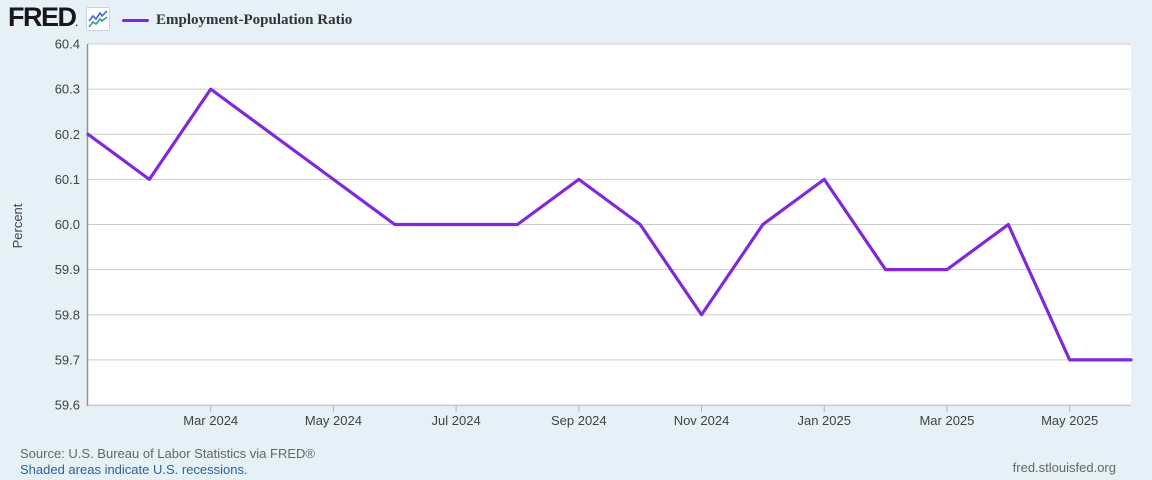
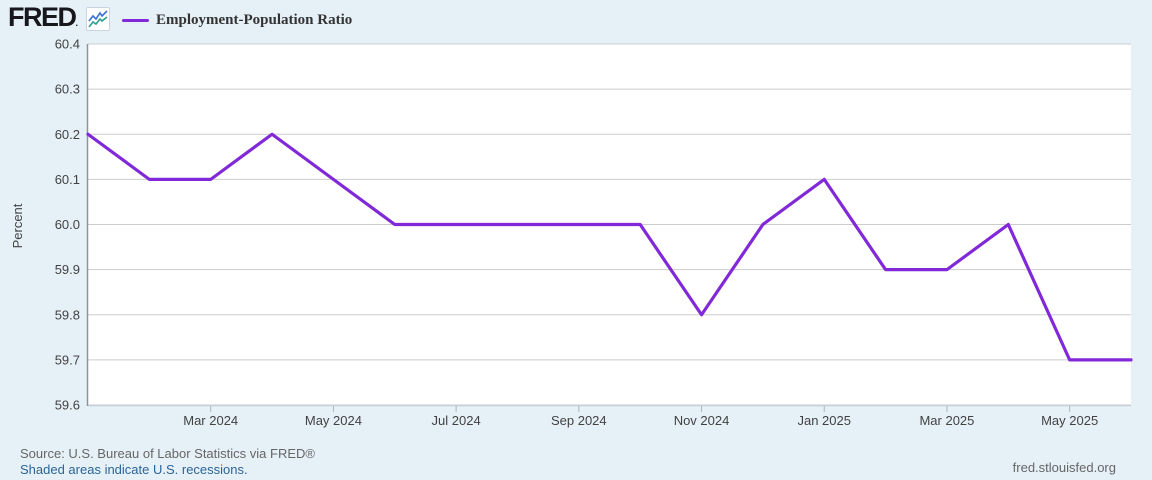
Mar 2024: 60.3 -> 60.1
Sep 2024: 60.1 -> 60.0
